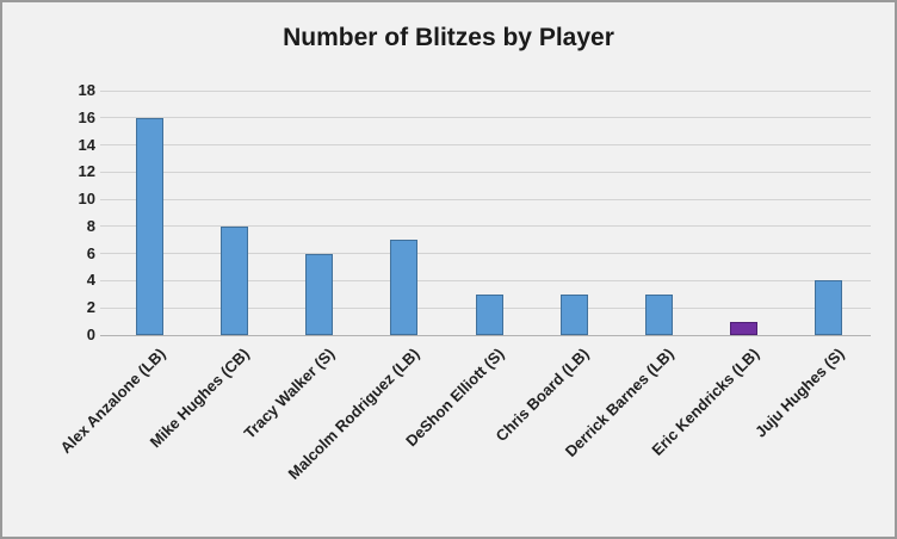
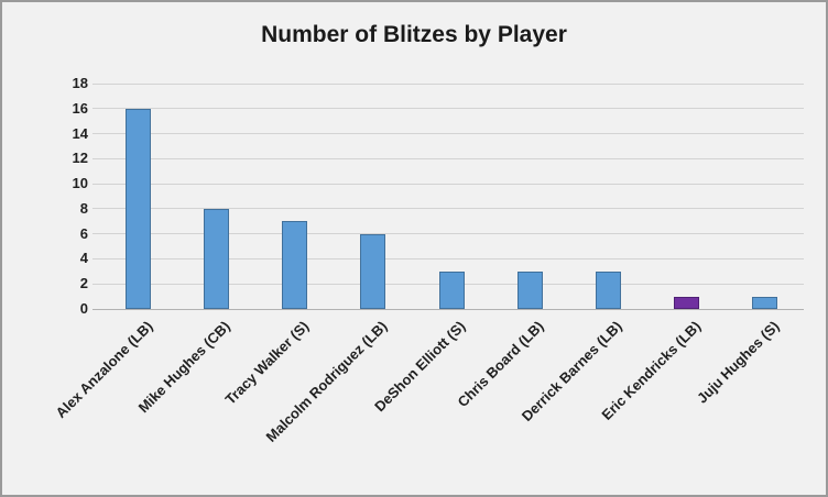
Tracy Walker (S): 6 -> 7
Malcolm Rodriguez (LB): 7 -> 6
Juju Hughes (S): 4 -> 1
